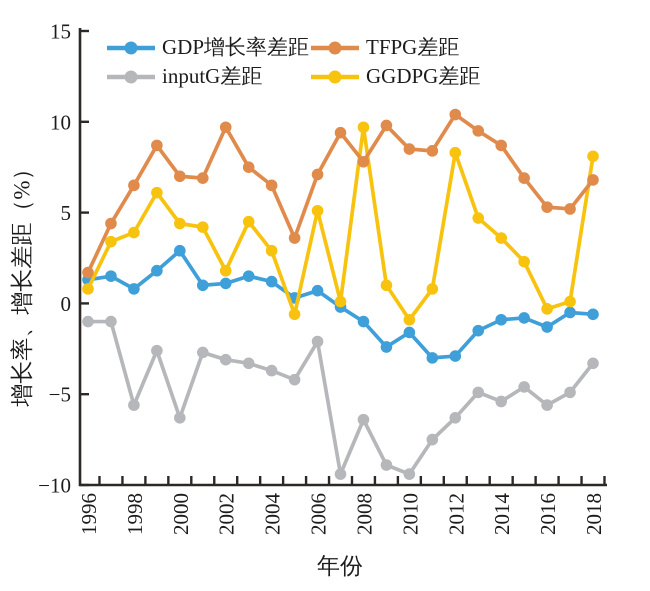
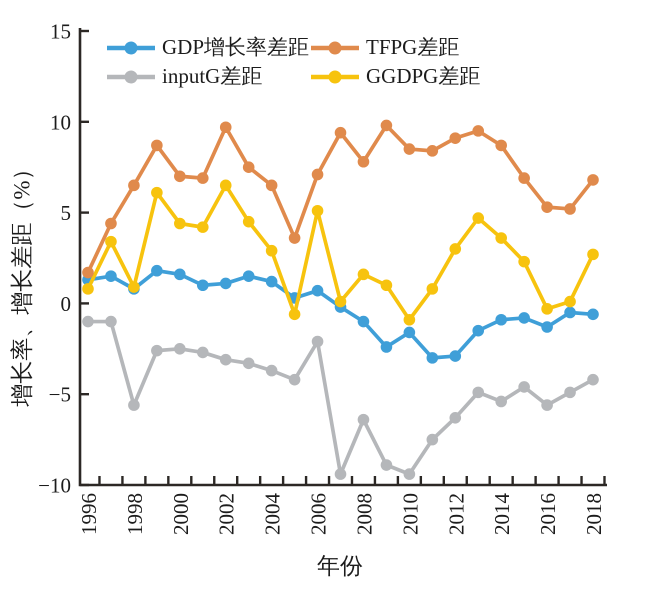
GGDPG差距/1998: 3.9 -> 0.9
GDP增长率差距/2000: 2.9 -> 1.6
inputG差距/2000: -6.3 -> -2.5
GGDPG差距/2002: 1.8 -> 6.5
GGDPG差距/2008: 9.7 -> 1.6
TFPG差距/2012: 10.4 -> 9.1
GGDPG差距/2012: 8.3 -> 3.0
inputG差距/2018: -3.3 -> -4.2
GGDPG差距/2018: 8.1 -> 2.7
